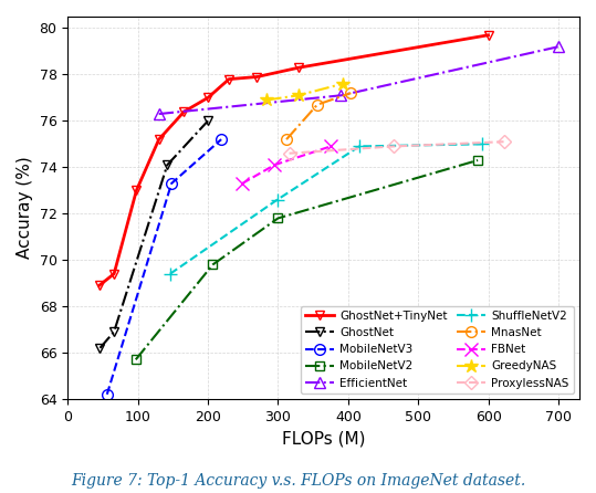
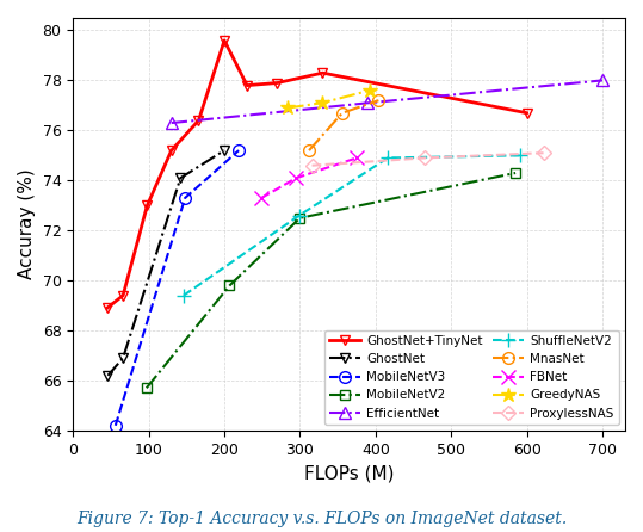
GhostNet+TinyNet/200: 77.0 -> 79.6
GhostNet/200: 76.0 -> 75.2
MobileNetV2/300: 71.8 -> 72.5
GhostNet+TinyNet/600: 79.7 -> 76.7
EfficientNet/700: 79.2 -> 78.0
